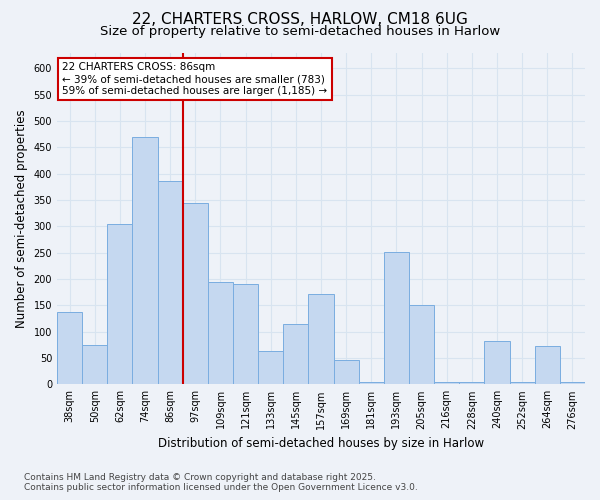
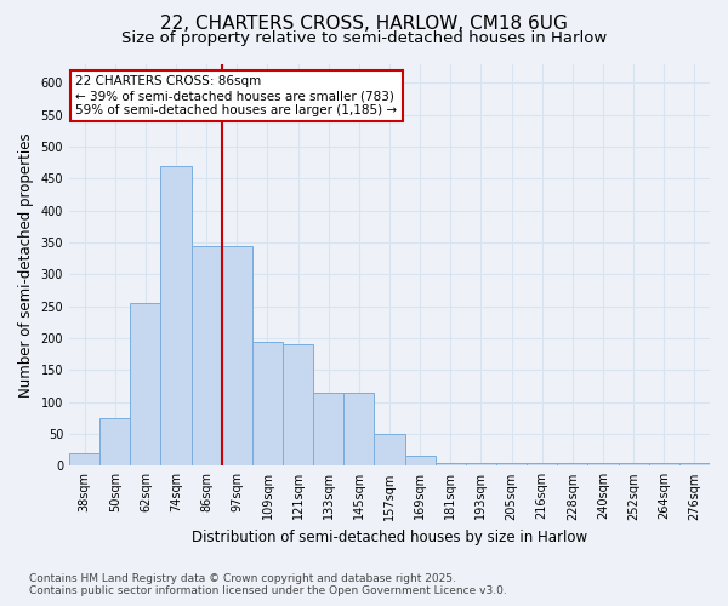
38sqm: 138 -> 20
62sqm: 304 -> 255
86sqm: 386 -> 345
133sqm: 64 -> 115
157sqm: 172 -> 50
169sqm: 46 -> 15
193sqm: 252 -> 5
205sqm: 150 -> 5
240sqm: 82 -> 5
264sqm: 72 -> 5
